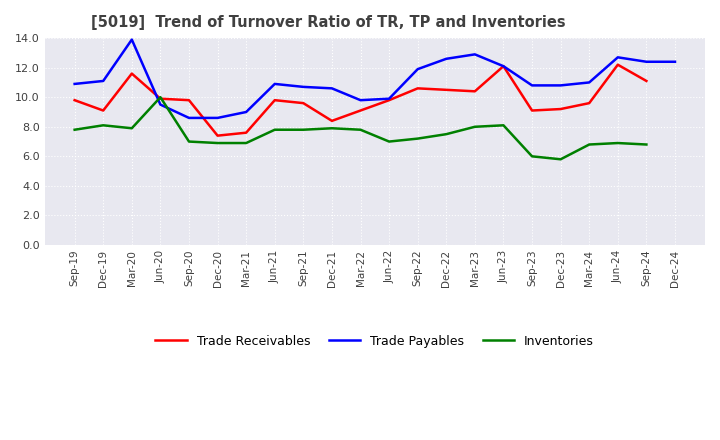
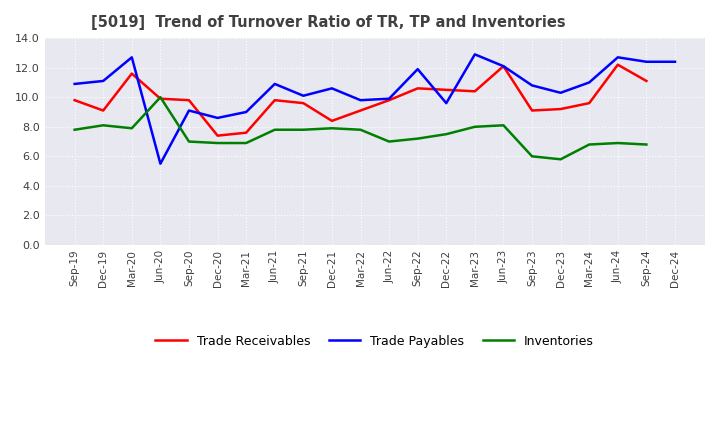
Trade Payables/Mar-20: 13.9 -> 12.7
Trade Payables/Jun-20: 9.5 -> 5.5
Trade Payables/Sep-20: 8.6 -> 9.1
Trade Payables/Sep-21: 10.7 -> 10.1
Trade Payables/Dec-22: 12.6 -> 9.6
Trade Payables/Dec-23: 10.8 -> 10.3
